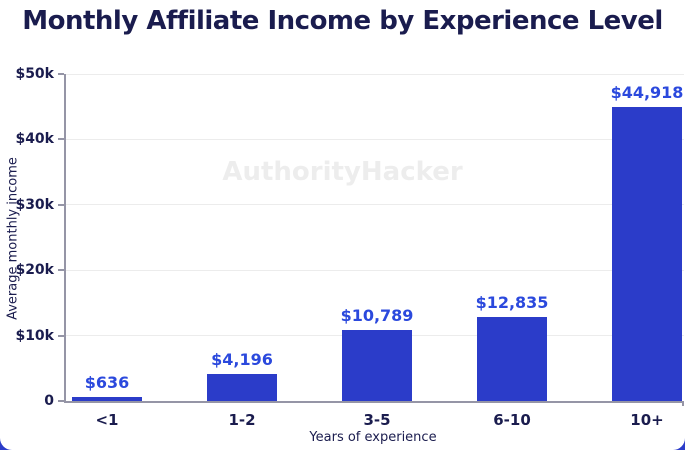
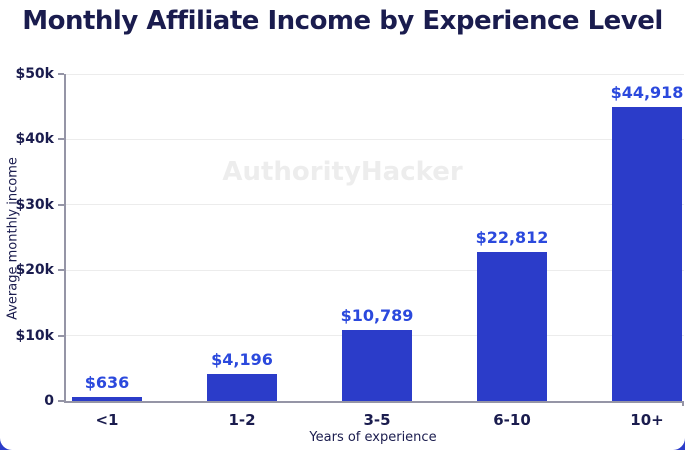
6-10: $12,835 -> $22,812
